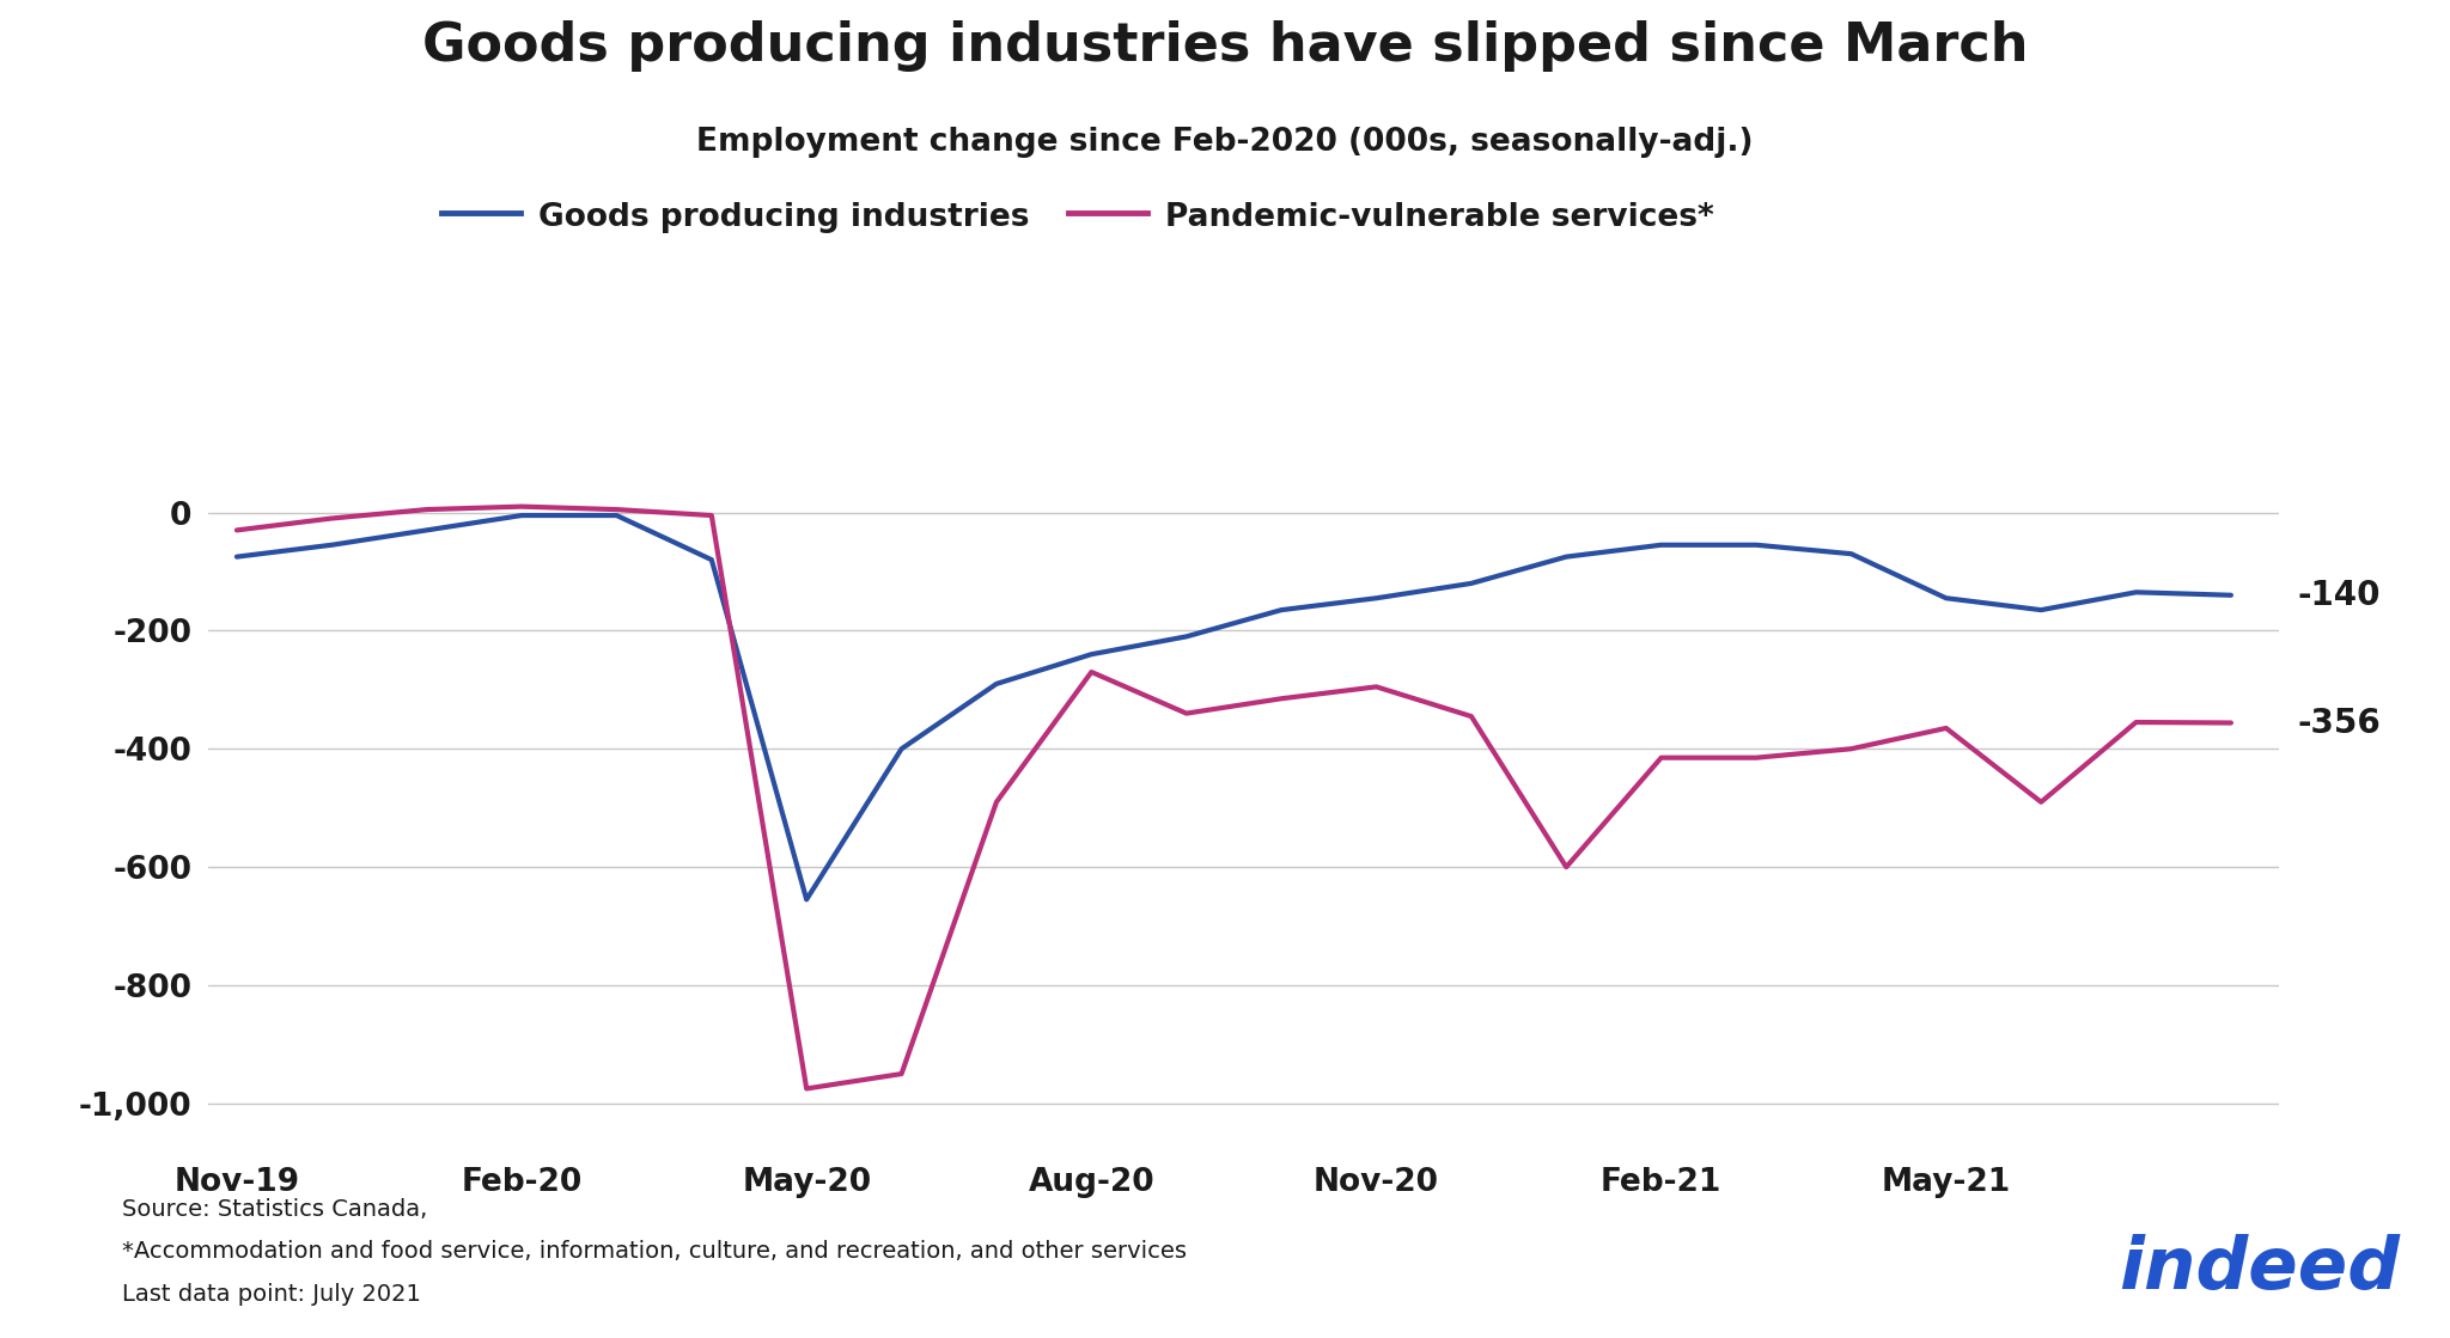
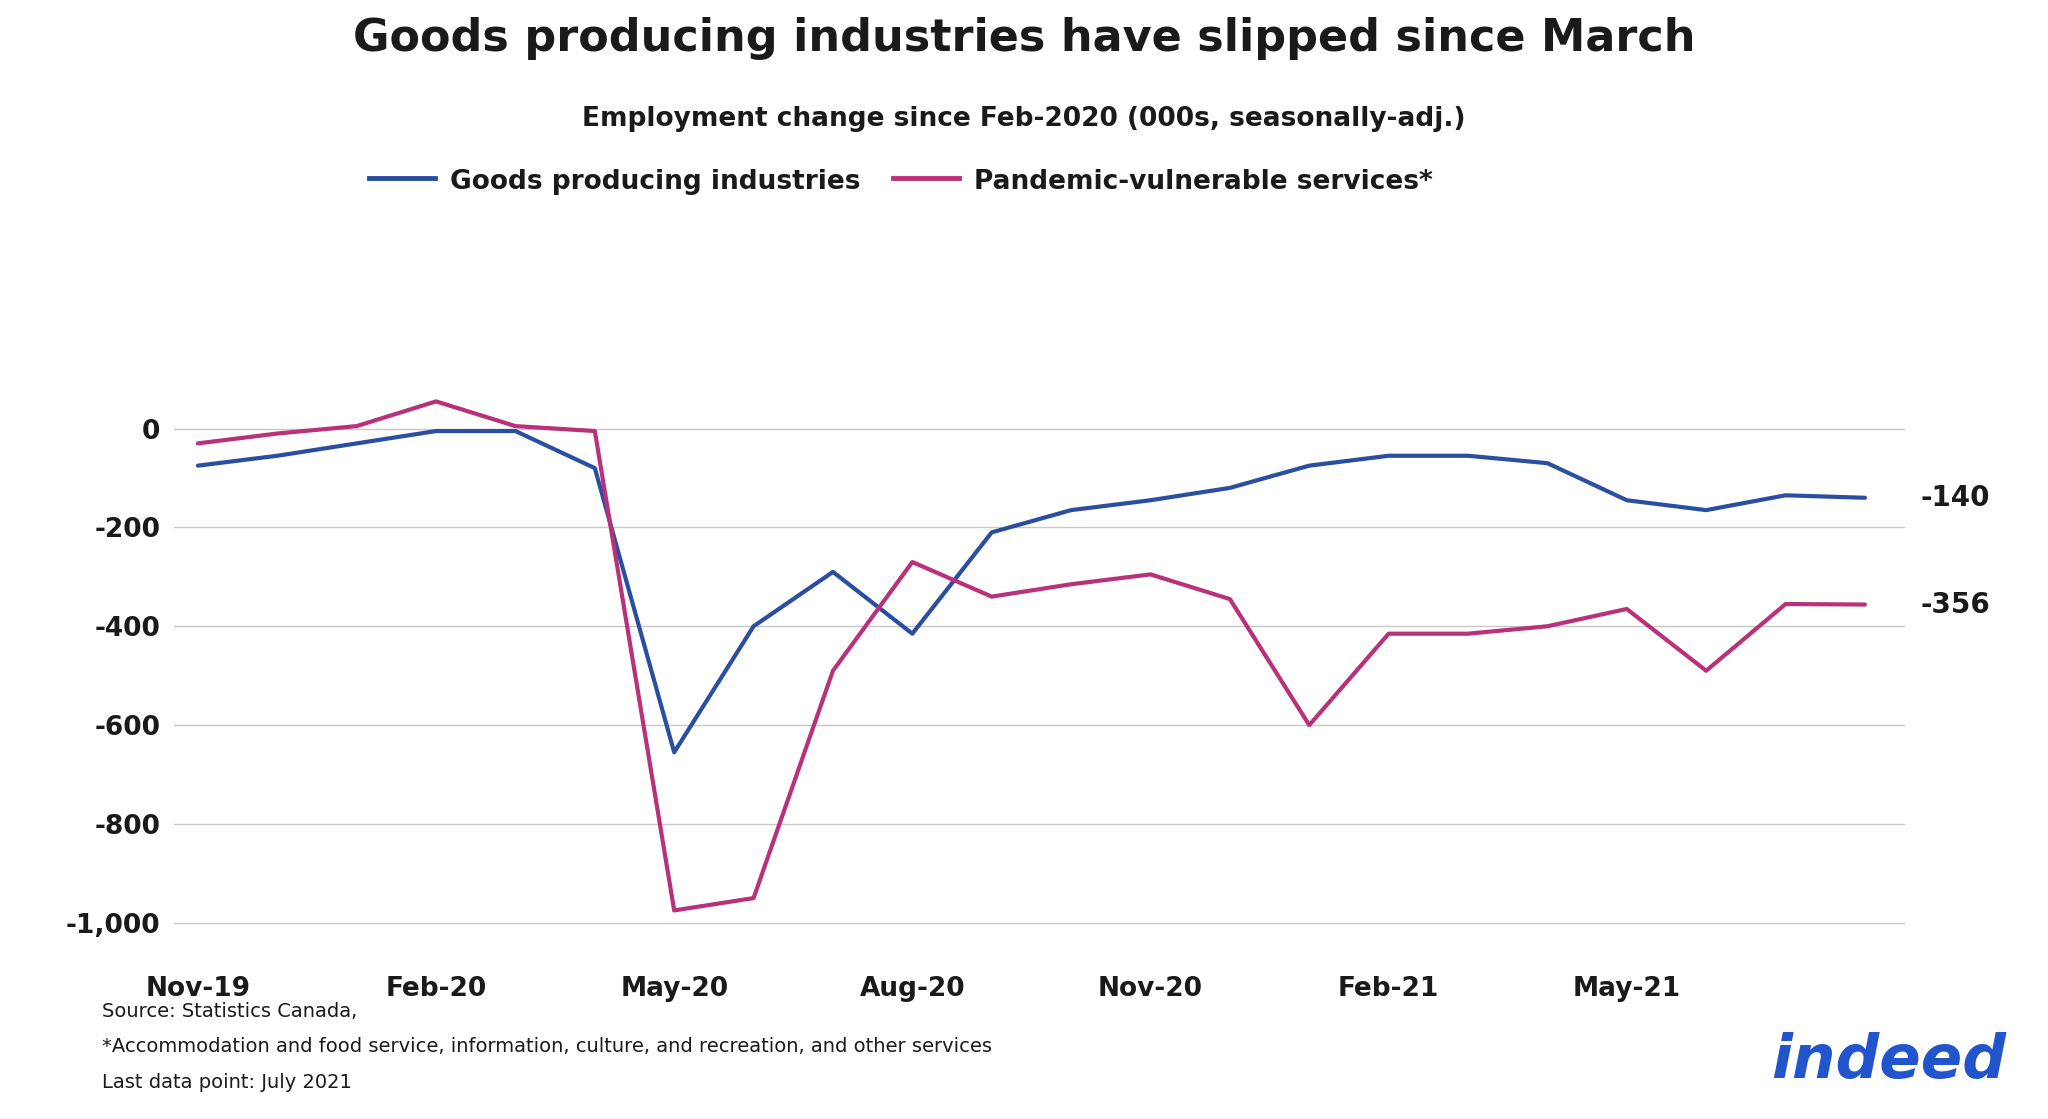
Pandemic-vulnerable services*/Feb-20: 10 -> 55
Goods producing industries/Aug-20: -240 -> -415
